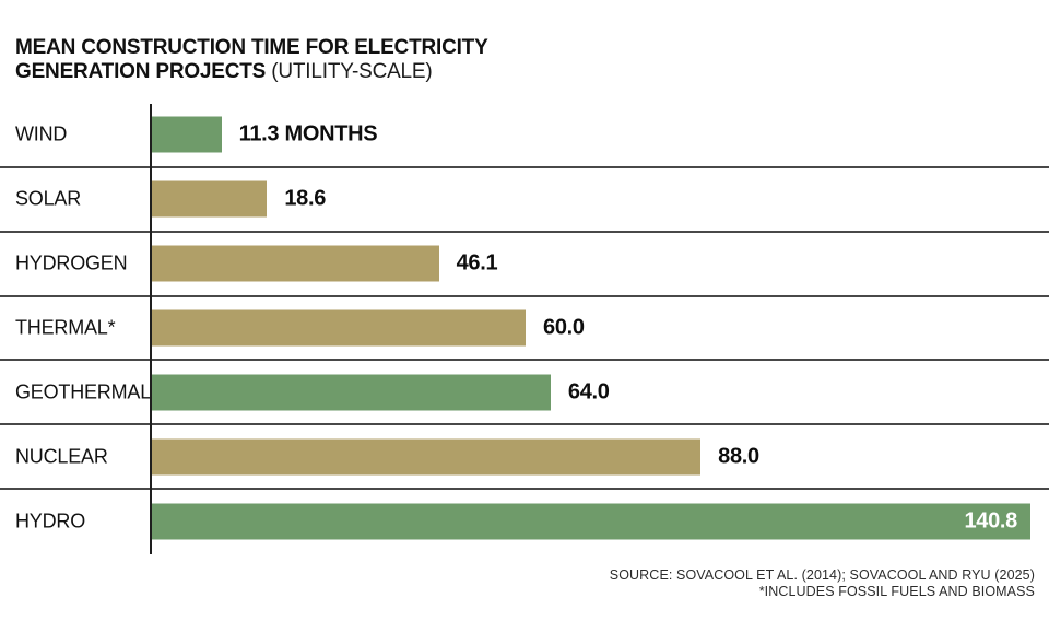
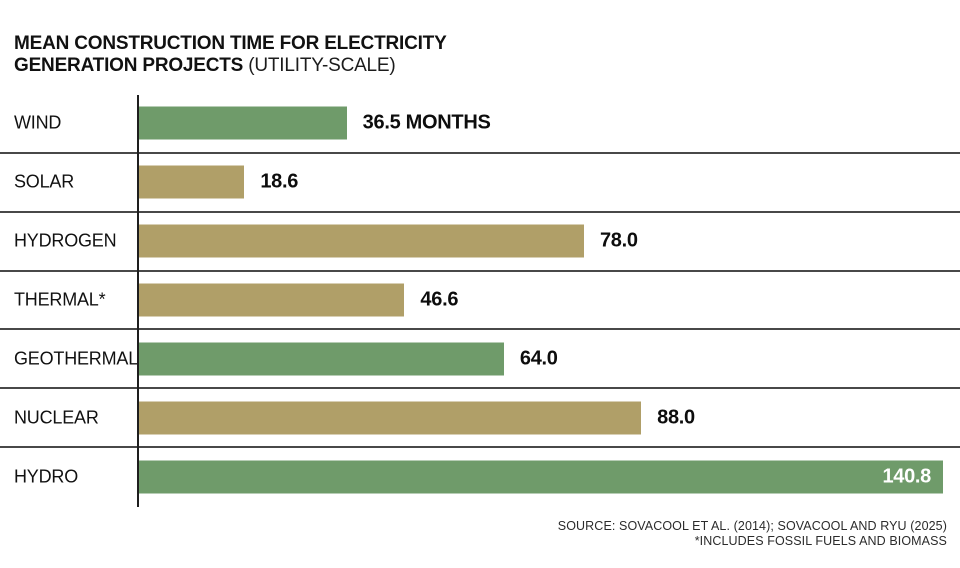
WIND: 11.3 -> 36.5
HYDROGEN: 46.1 -> 78.0
THERMAL*: 60.0 -> 46.6
